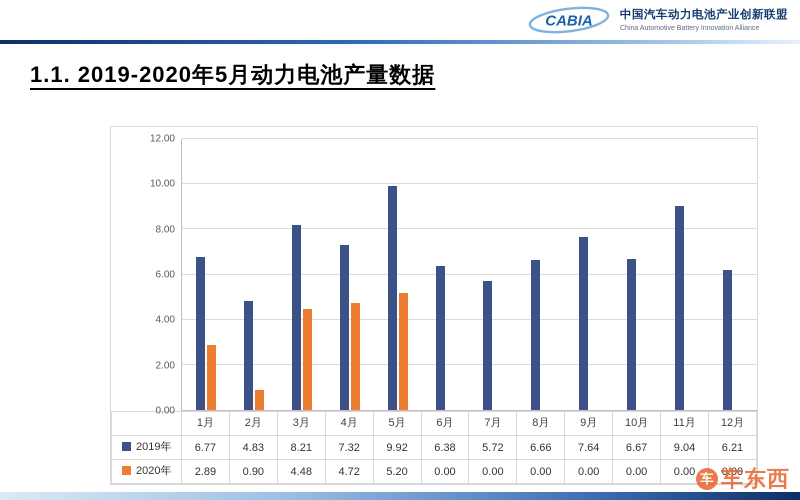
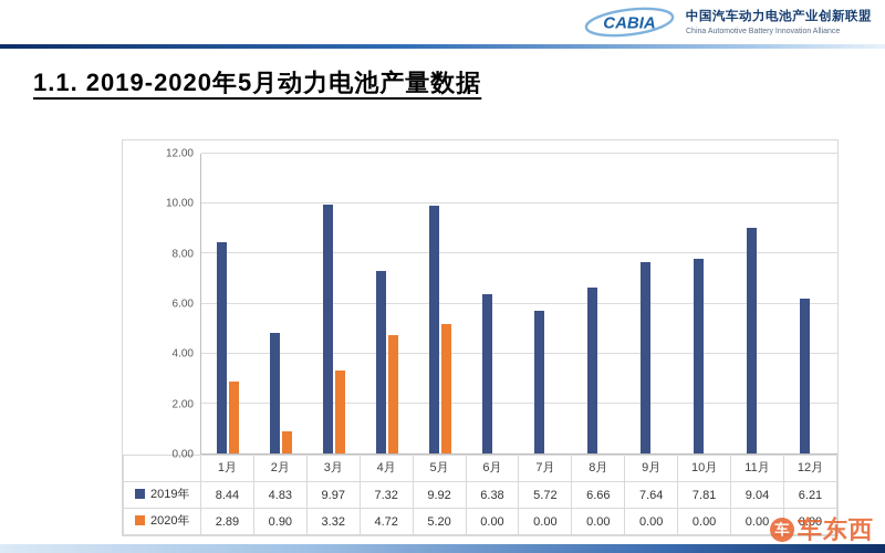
2019年/1月: 6.77 -> 8.44
2019年/3月: 8.21 -> 9.97
2020年/3月: 4.48 -> 3.32
2019年/10月: 6.67 -> 7.81
